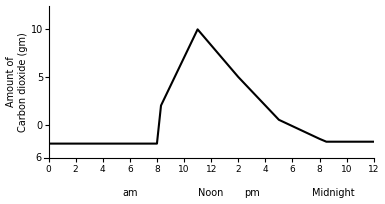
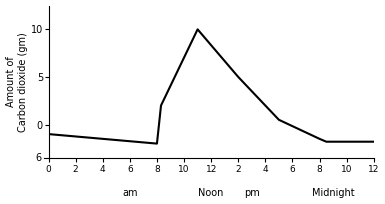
0: -2.0 -> -1.0
